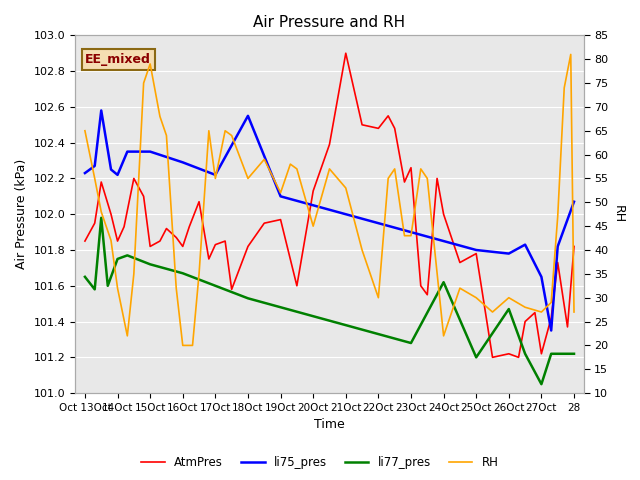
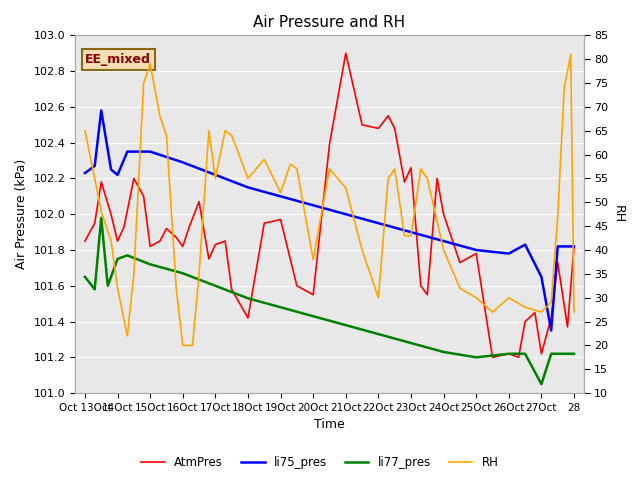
AtmPres/18Oct: 101.82 -> 101.42
li75_pres/18Oct: 102.55 -> 102.15
AtmPres/20Oct: 102.13 -> 101.55
RH/20Oct: 45 -> 38
li77_pres/24Oct: 101.62 -> 101.23
RH/24Oct: 22 -> 40
li77_pres/26Oct: 101.47 -> 101.22
li75_pres/28: 102.07 -> 101.82
